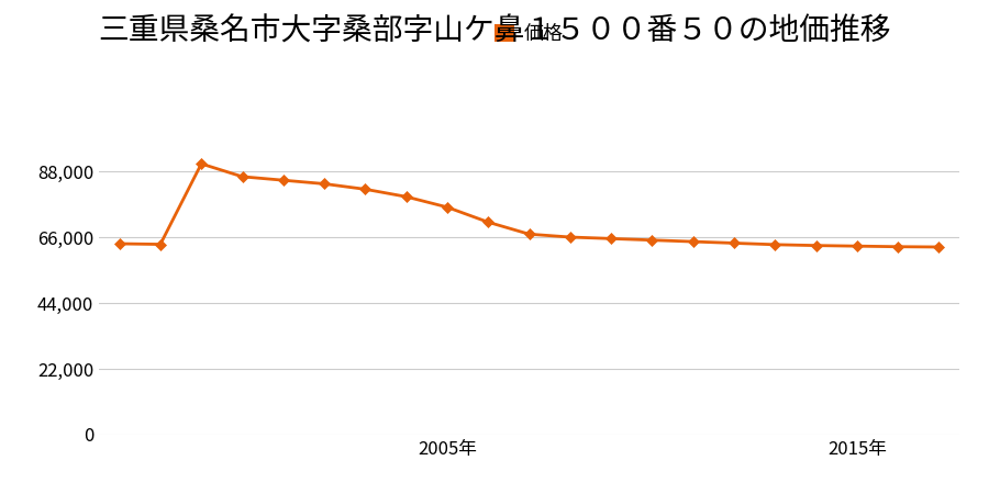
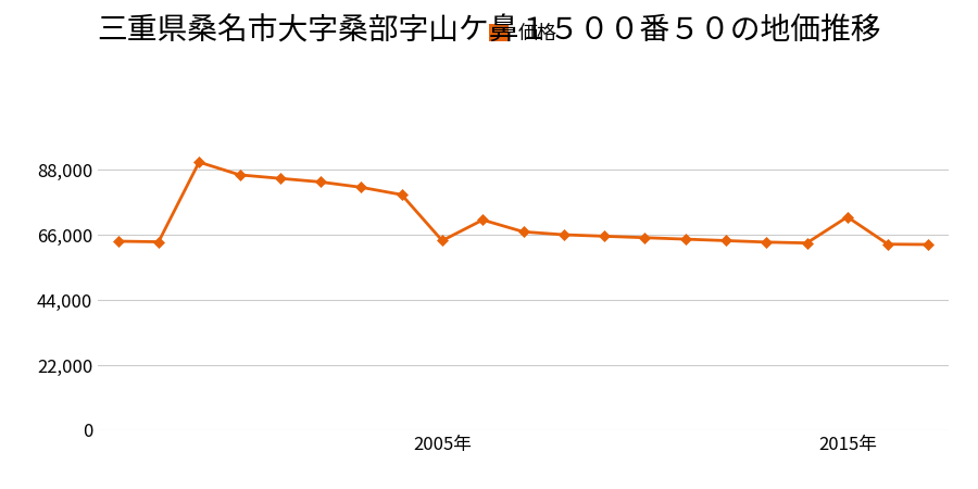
2005年: 76,000 -> 64,000
2015年: 63,000 -> 72,000
